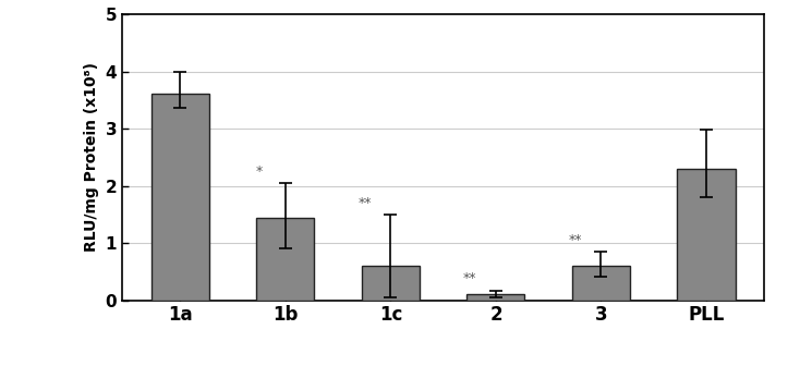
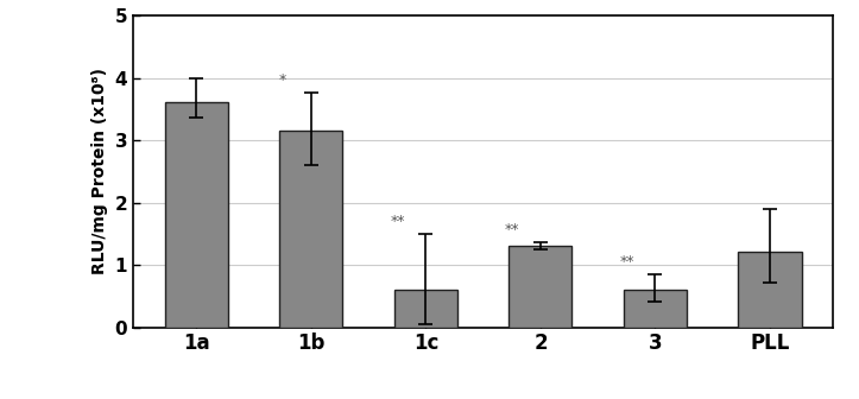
1b: 1.45 -> 3.16
2: 0.10 -> 1.30
PLL: 2.30 -> 1.22
